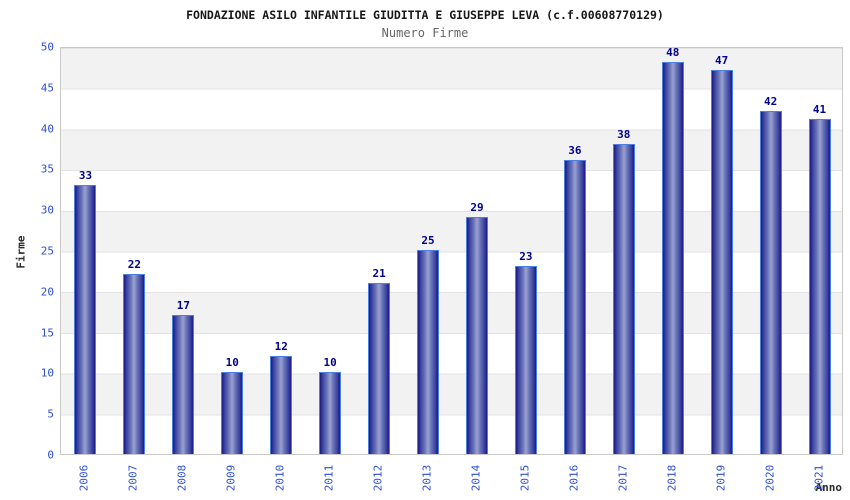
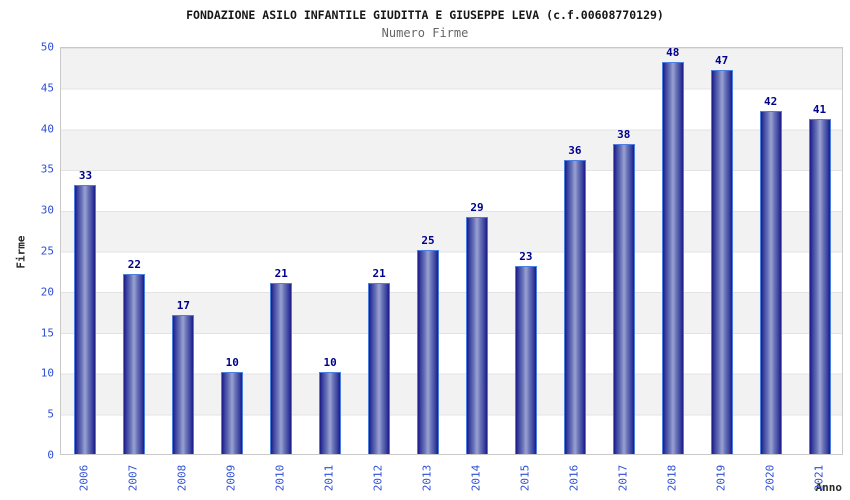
2010: 12 -> 21
